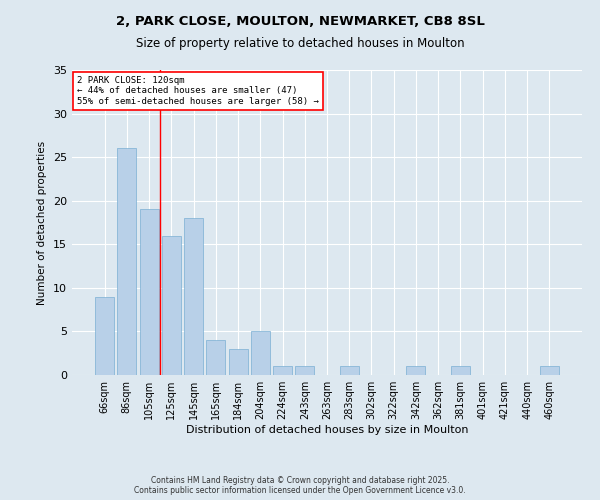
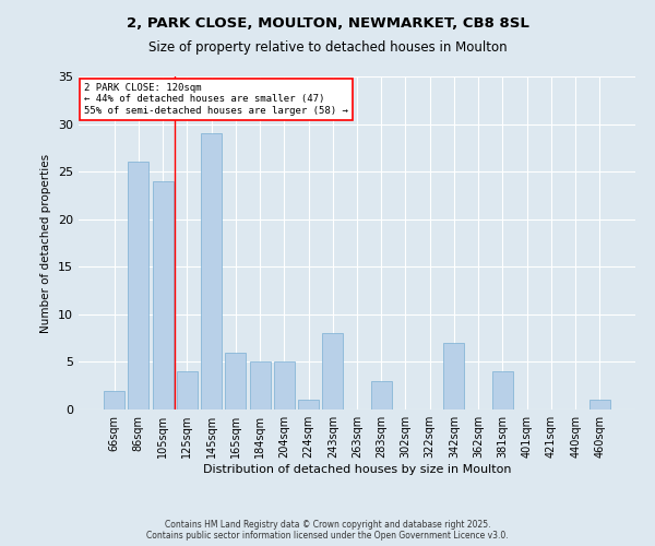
66sqm: 9 -> 2
105sqm: 19 -> 24
125sqm: 16 -> 4
145sqm: 18 -> 29
165sqm: 4 -> 6
184sqm: 3 -> 5
243sqm: 1 -> 8
283sqm: 1 -> 3
342sqm: 1 -> 7
381sqm: 1 -> 4
